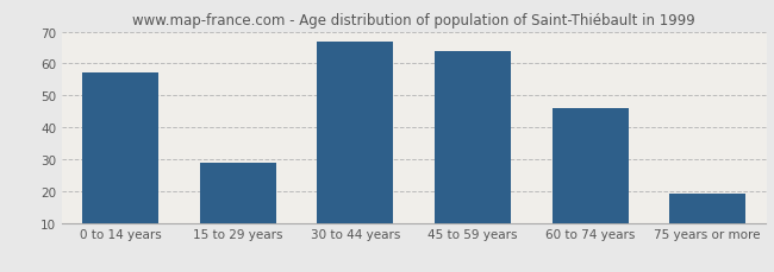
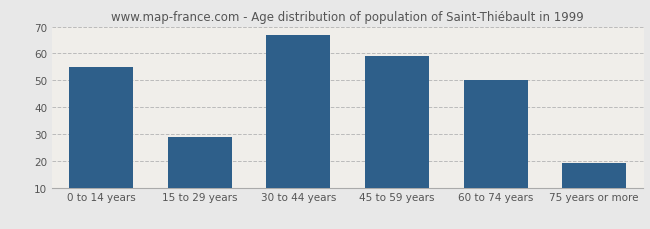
0 to 14 years: 57 -> 55
45 to 59 years: 64 -> 59
60 to 74 years: 46 -> 50
